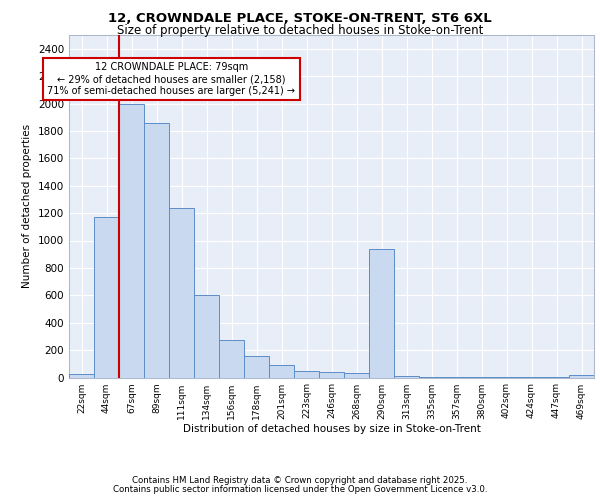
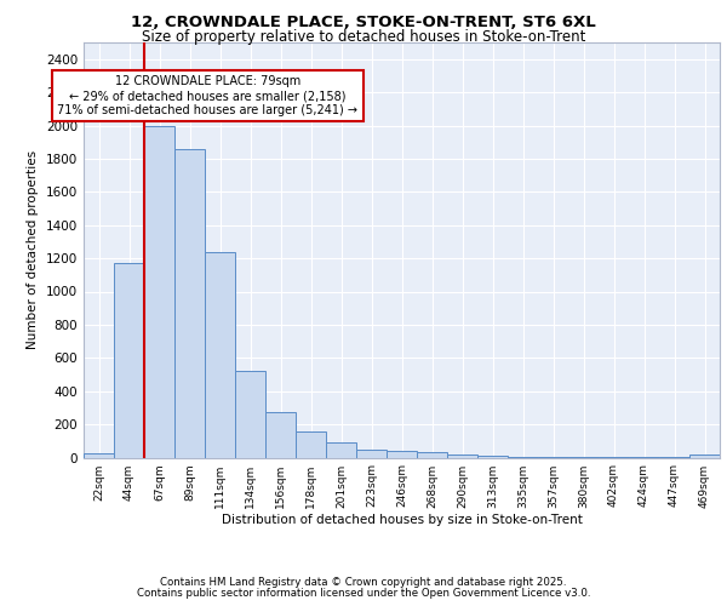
134sqm: 600 -> 520
290sqm: 940 -> 20
